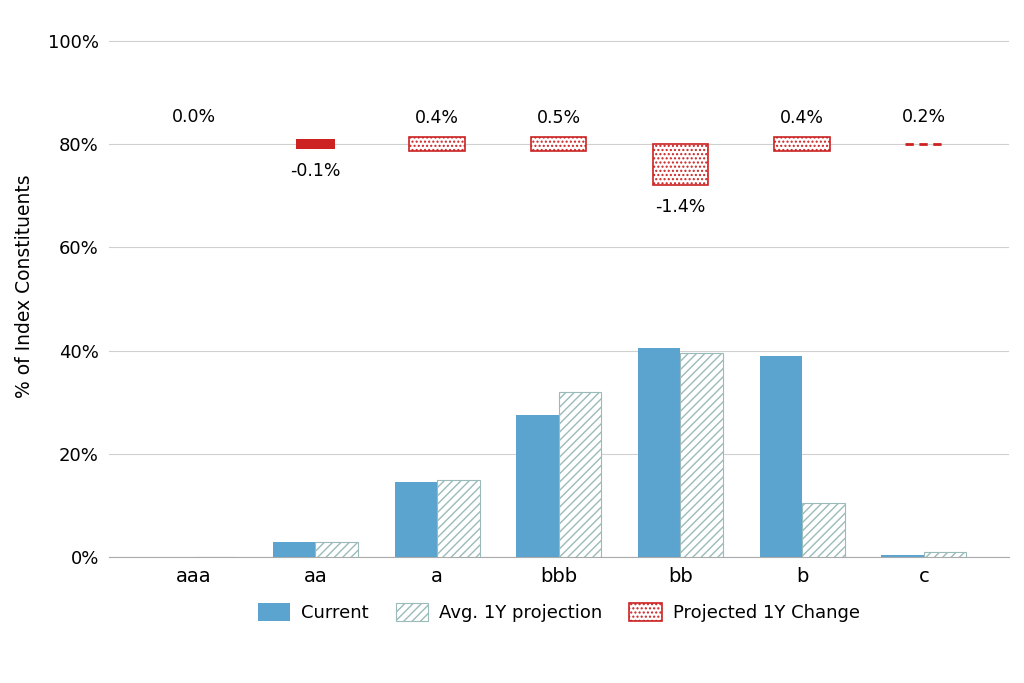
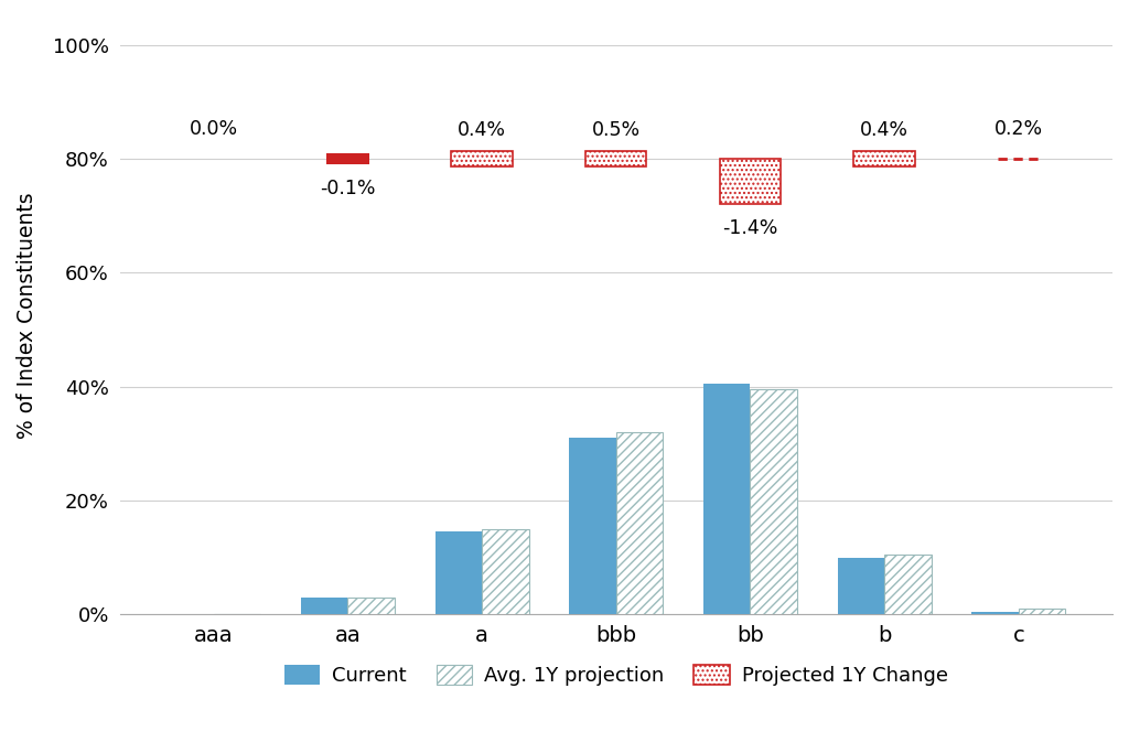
Current/bbb: 27.6% -> 31.0%
Current/b: 39.0% -> 10.0%
